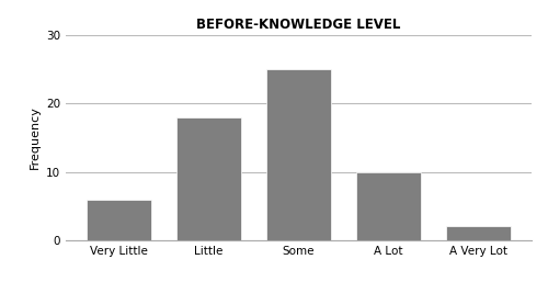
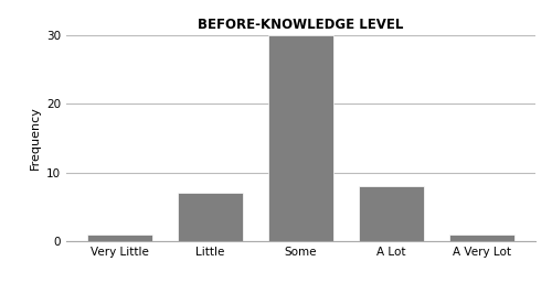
Very Little: 6 -> 1
Little: 18 -> 7
Some: 25 -> 30
A Lot: 10 -> 8
A Very Lot: 2 -> 1
